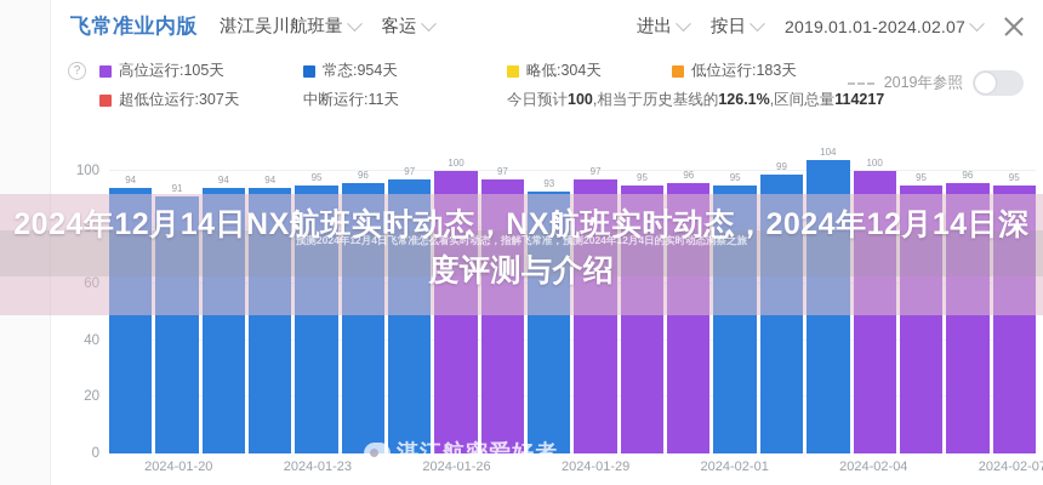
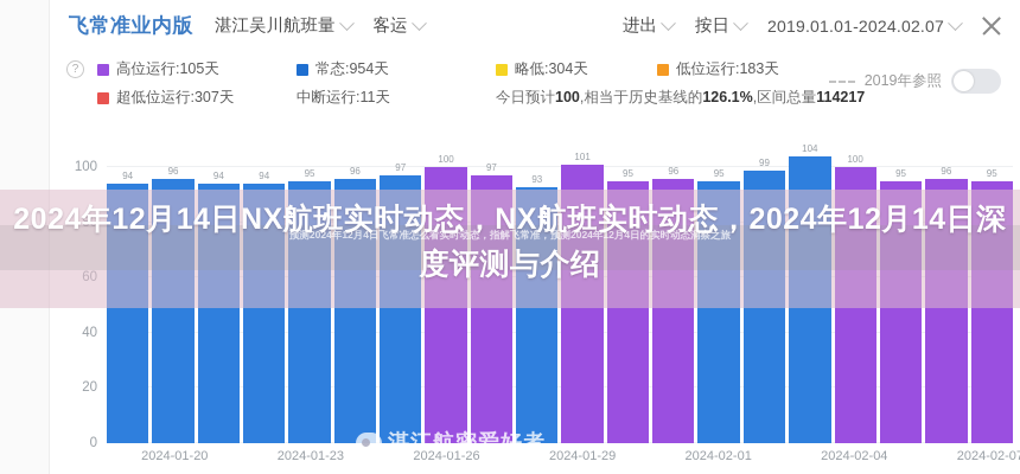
2024-01-20: 91 -> 96
2024-01-29: 97 -> 101
